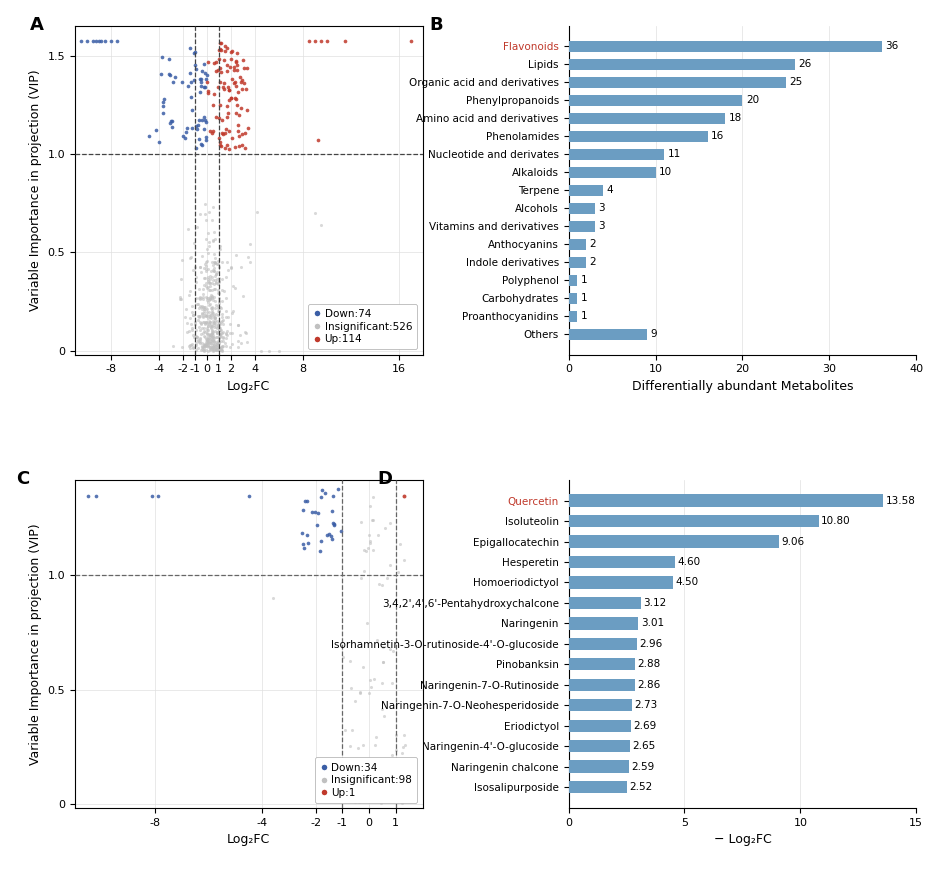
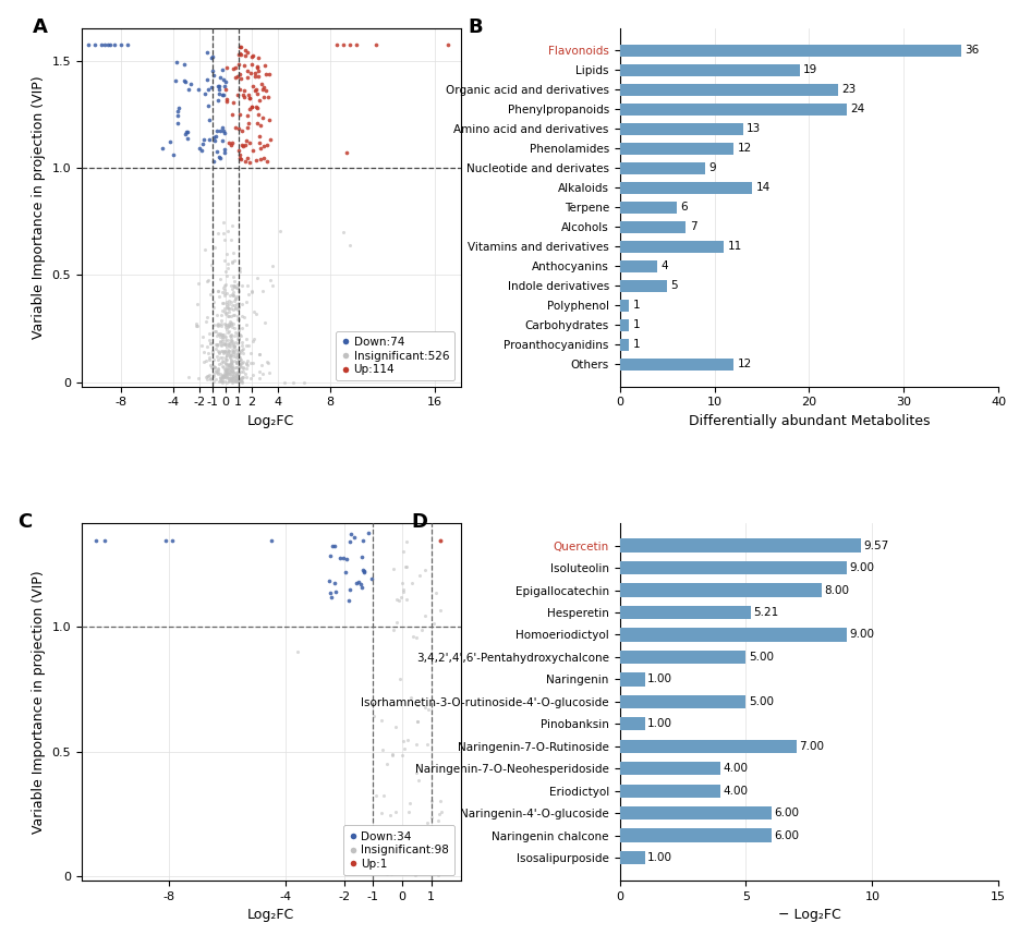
Lipids: 26 -> 19
Organic acid and derivatives: 25 -> 23
Phenylpropanoids: 20 -> 24
Amino acid and derivatives: 18 -> 13
Phenolamides: 16 -> 12
Nucleotide and derivates: 11 -> 9
Alkaloids: 10 -> 14
Terpene: 4 -> 6
Alcohols: 3 -> 7
Vitamins and derivatives: 3 -> 11
Anthocyanins: 2 -> 4
Indole derivatives: 2 -> 5
Others: 9 -> 12
Quercetin: 13.58 -> 9.57
Isoluteolin: 10.80 -> 9.00
Epigallocatechin: 9.06 -> 8.00
Hesperetin: 4.60 -> 5.21
Homoeriodictyol: 4.50 -> 9.00
3,4,2',4',6'-Pentahydroxychalcone: 3.12 -> 5.00
Naringenin: 3.01 -> 1.00
Isorhamnetin-3-O-rutinoside-4'-O-glucoside: 2.96 -> 5.00
Pinobanksin: 2.88 -> 1.00
Naringenin-7-O-Rutinoside: 2.86 -> 7.00
Naringenin-7-O-Neohesperidoside: 2.73 -> 4.00
Eriodictyol: 2.69 -> 4.00
Naringenin-4'-O-glucoside: 2.65 -> 6.00
Naringenin chalcone: 2.59 -> 6.00
Isosalipurposide: 2.52 -> 1.00
